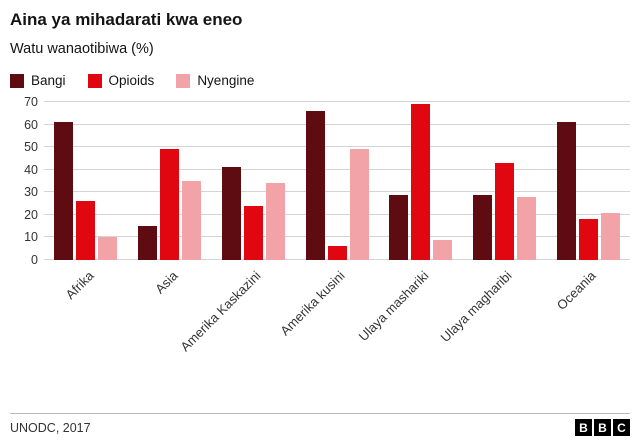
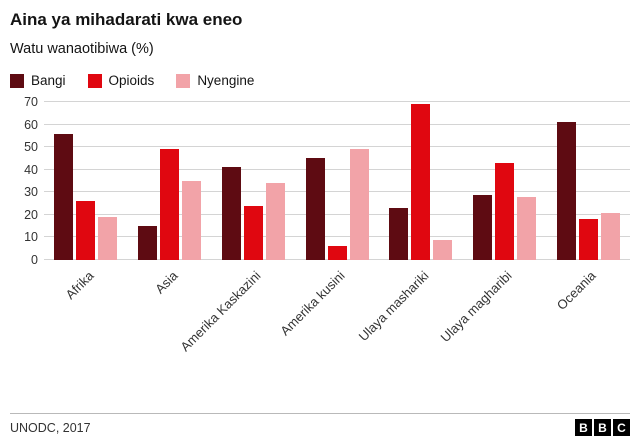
Bangi/Afrika: 61 -> 56
Nyengine/Afrika: 10 -> 19
Bangi/Amerika kusini: 66 -> 45
Bangi/Ulaya mashariki: 29 -> 23
